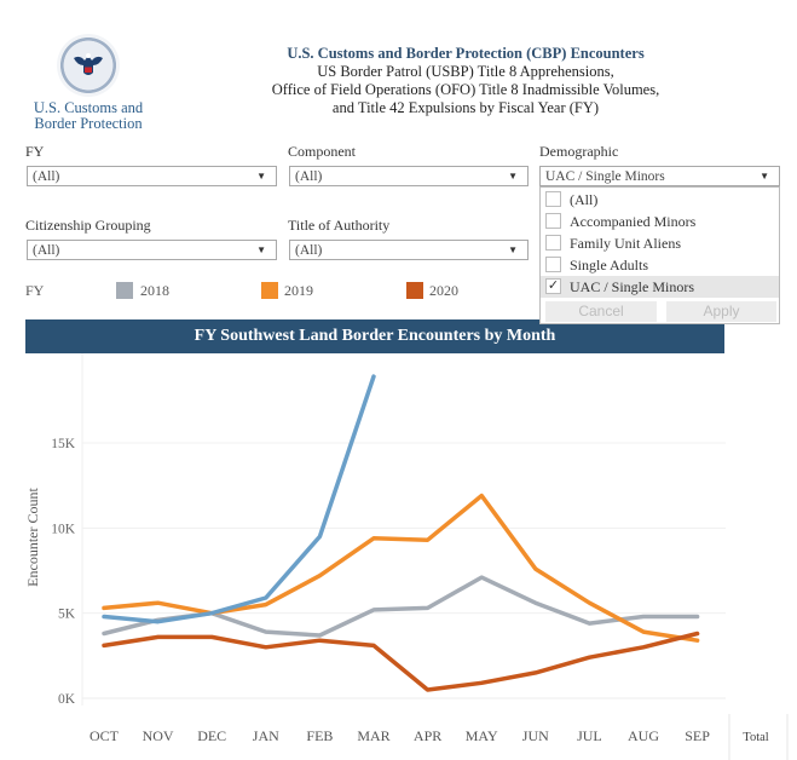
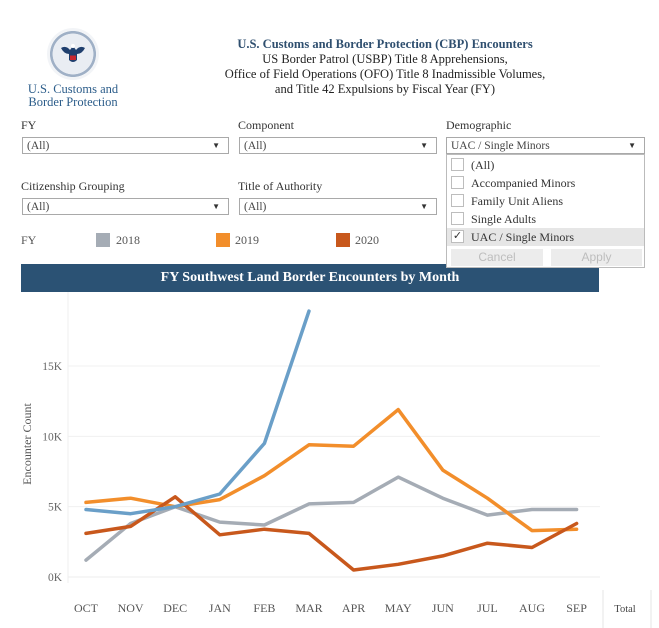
2018/OCT: 3.8K -> 1.2K
2018/NOV: 4.6K -> 3.8K
2020/DEC: 3.6K -> 5.7K
2019/AUG: 3.9K -> 3.3K
2020/AUG: 3.0K -> 2.1K
